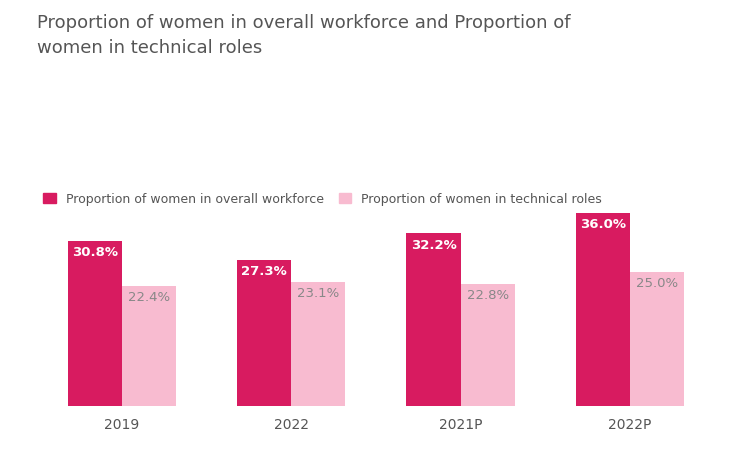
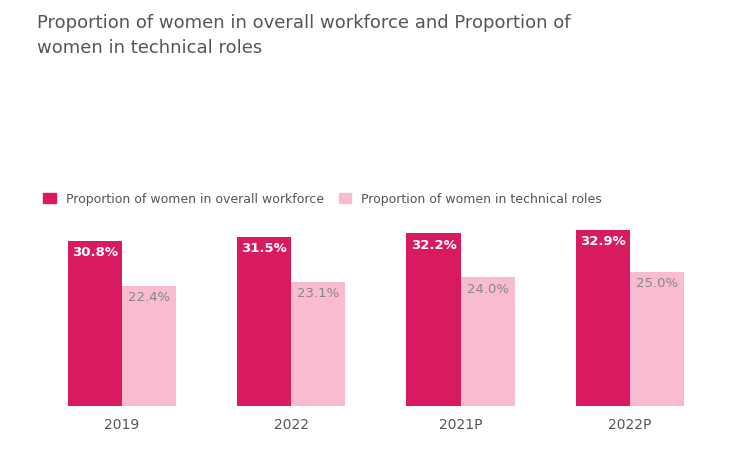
Proportion of women in overall workforce/2022: 27.3% -> 31.5%
Proportion of women in technical roles/2021P: 22.8% -> 24.0%
Proportion of women in overall workforce/2022P: 36.0% -> 32.9%
